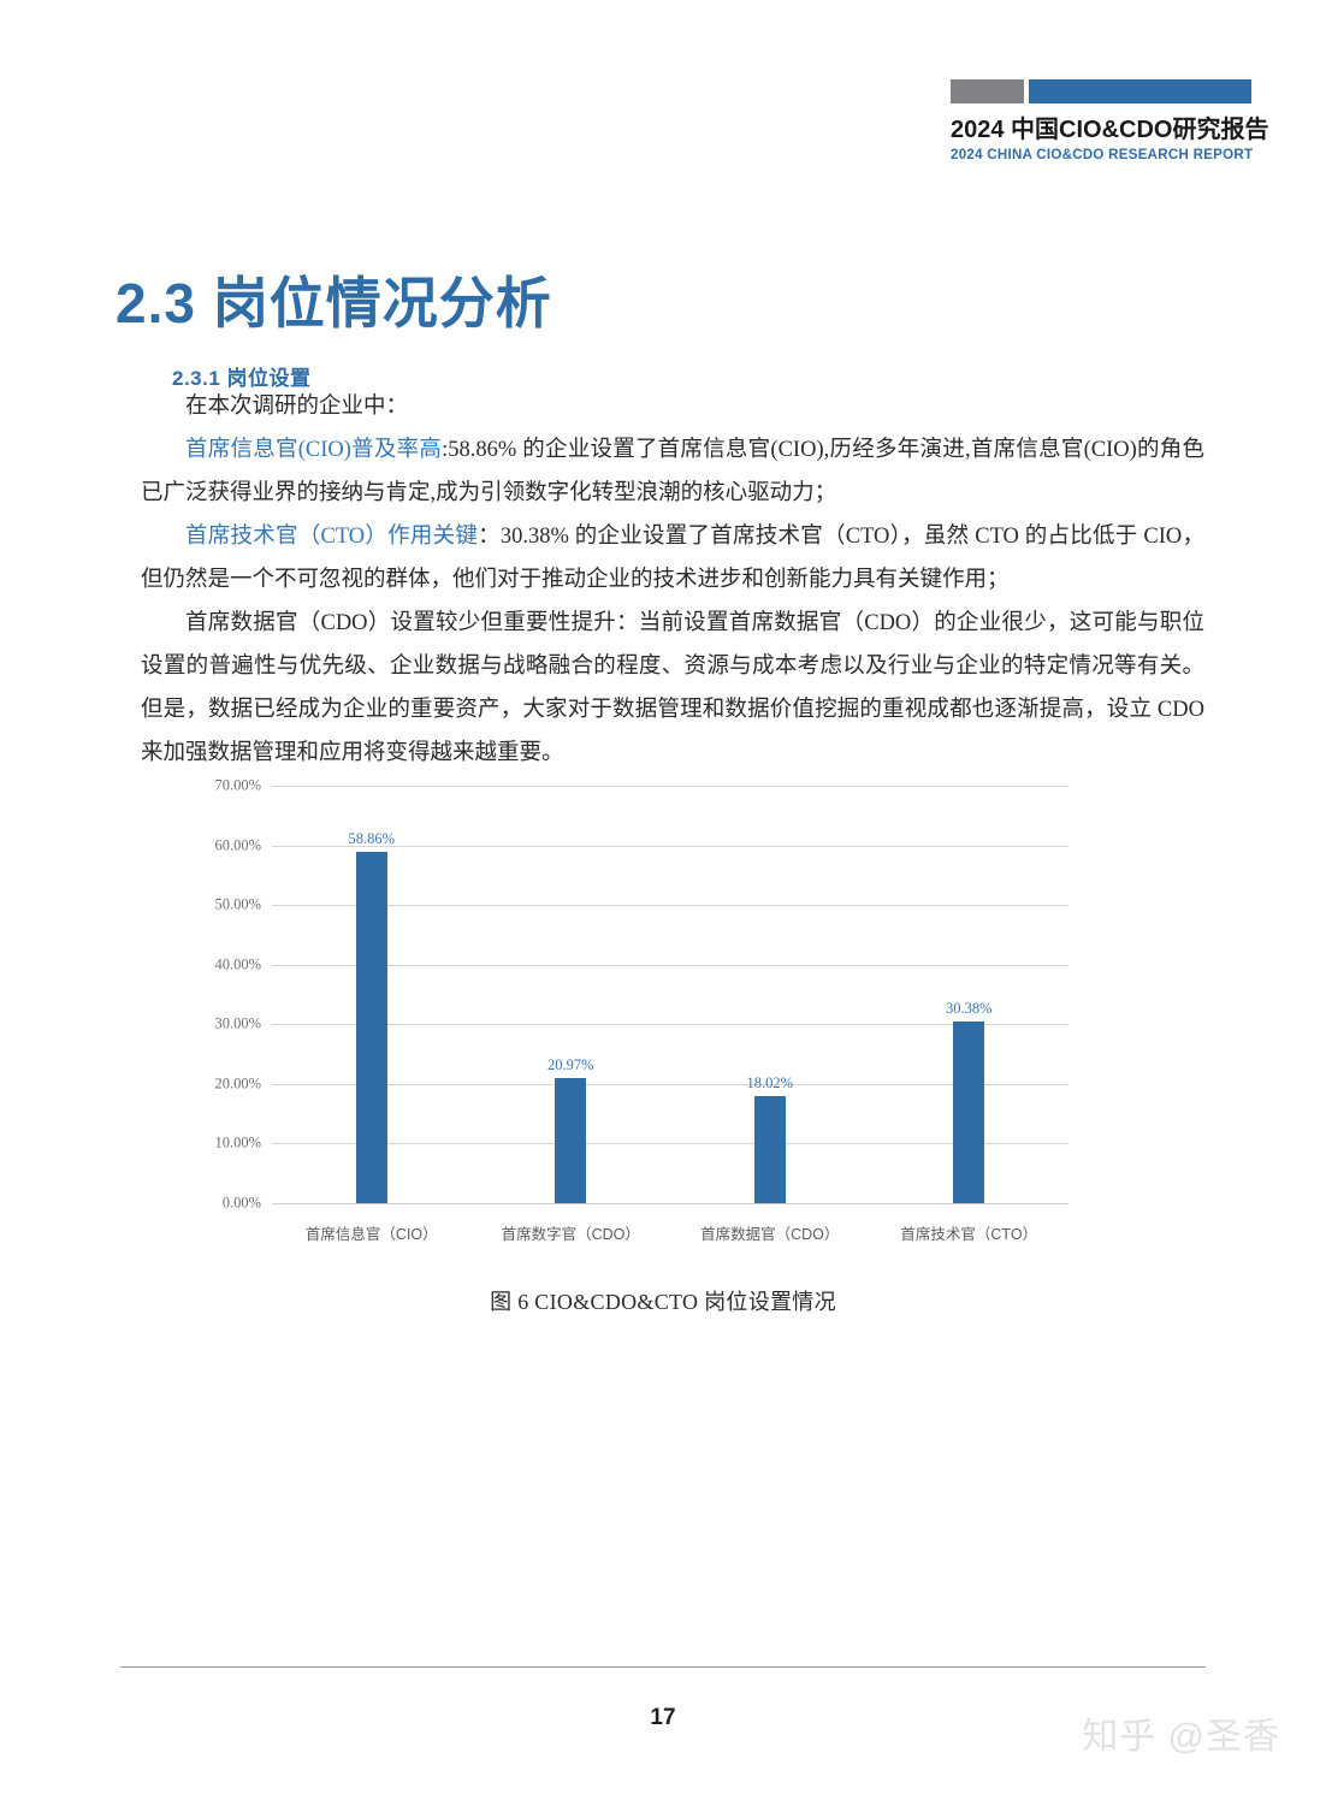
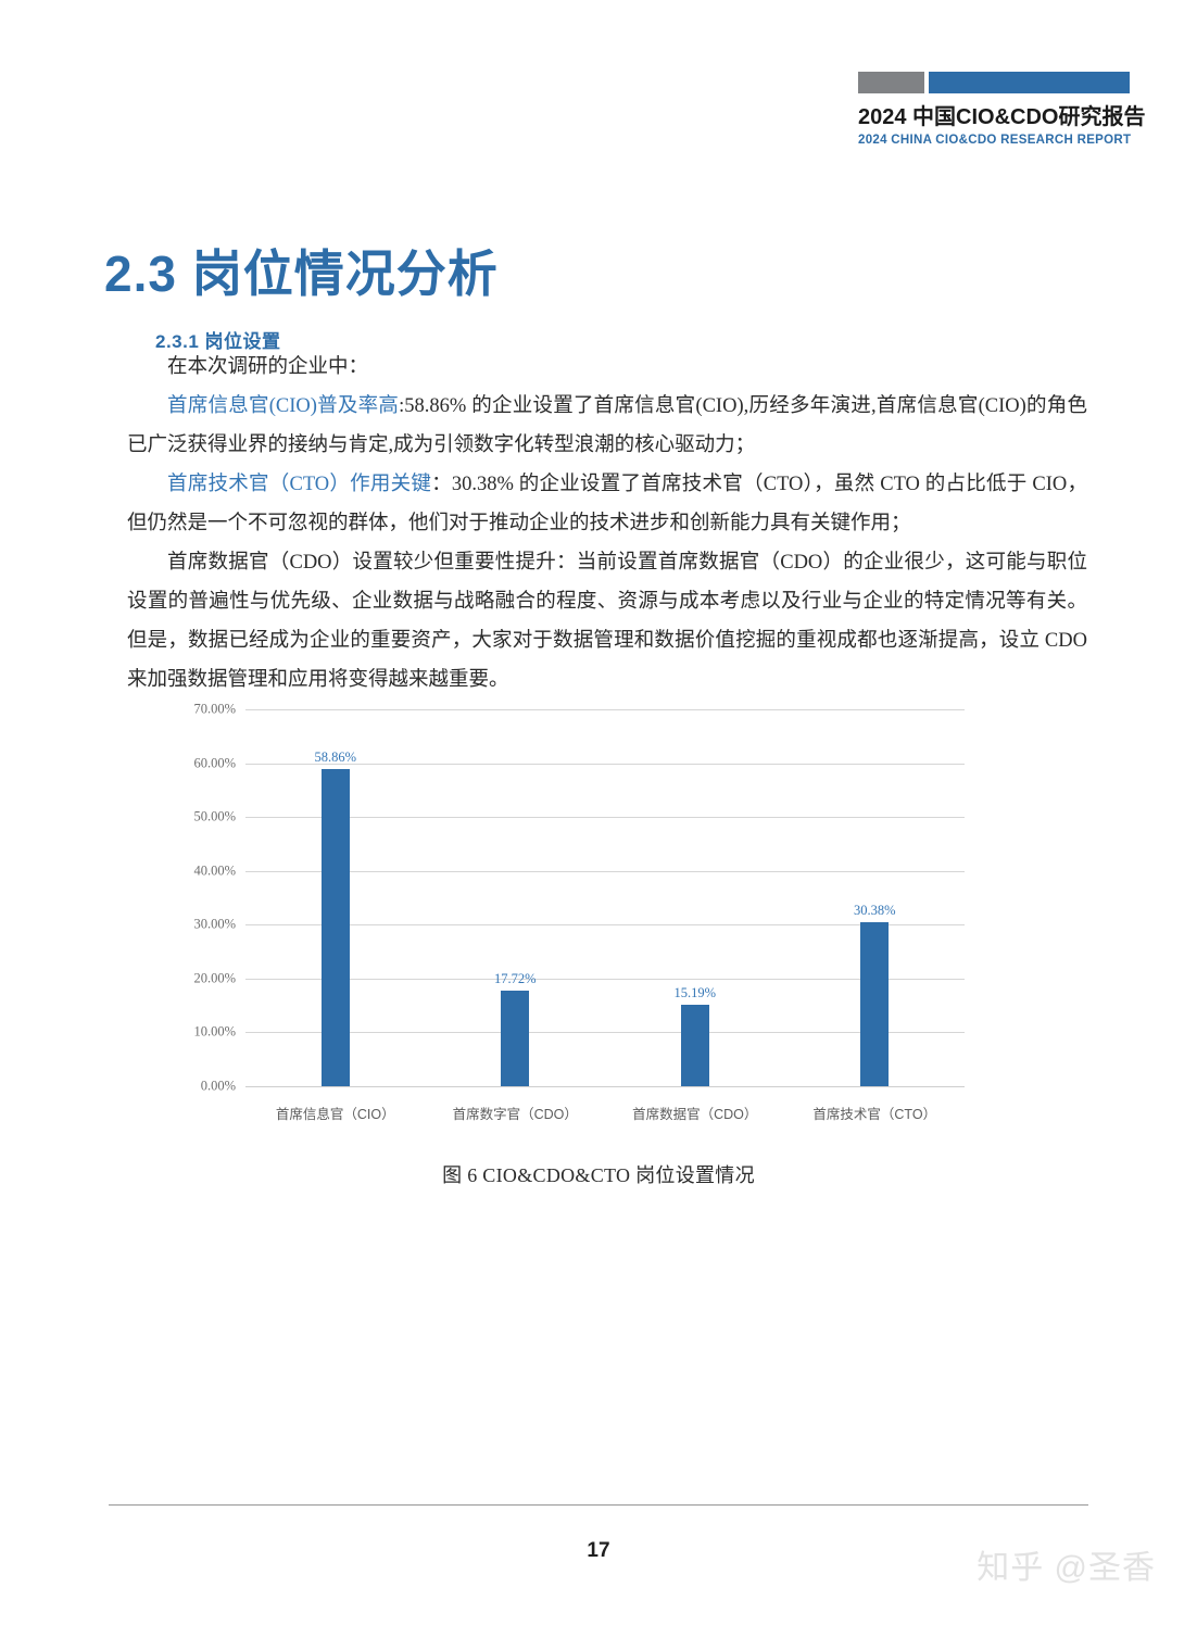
首席数字官（CDO）: 20.97% -> 17.72%
首席数据官（CDO）: 18.02% -> 15.19%
